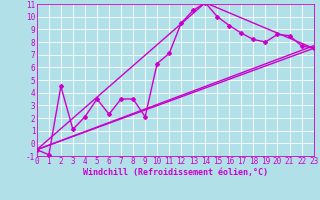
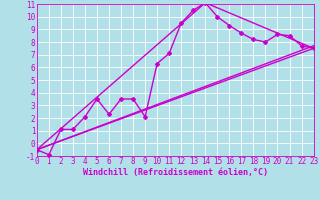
2: 4.5 -> 1.1
